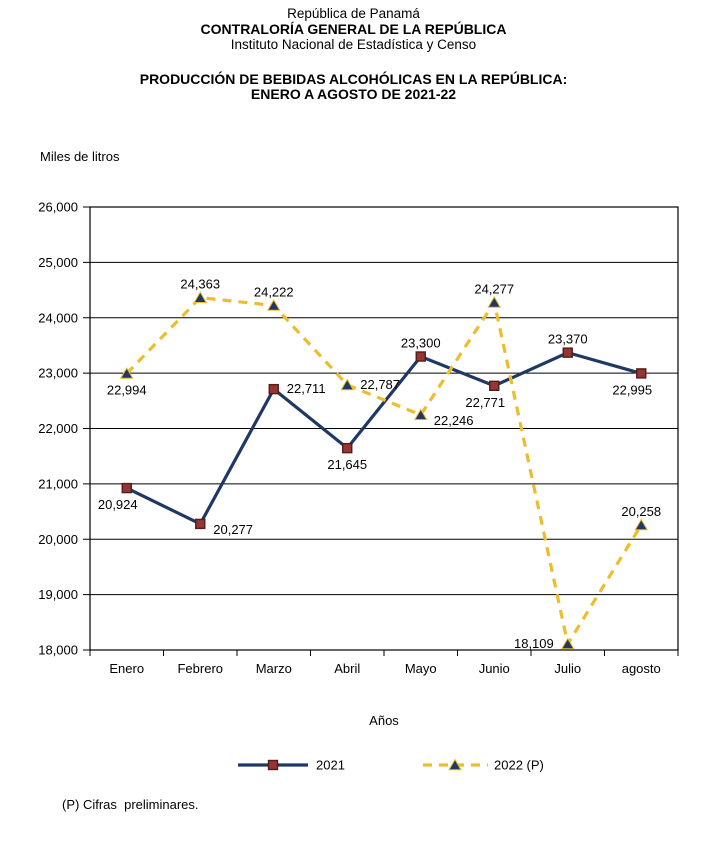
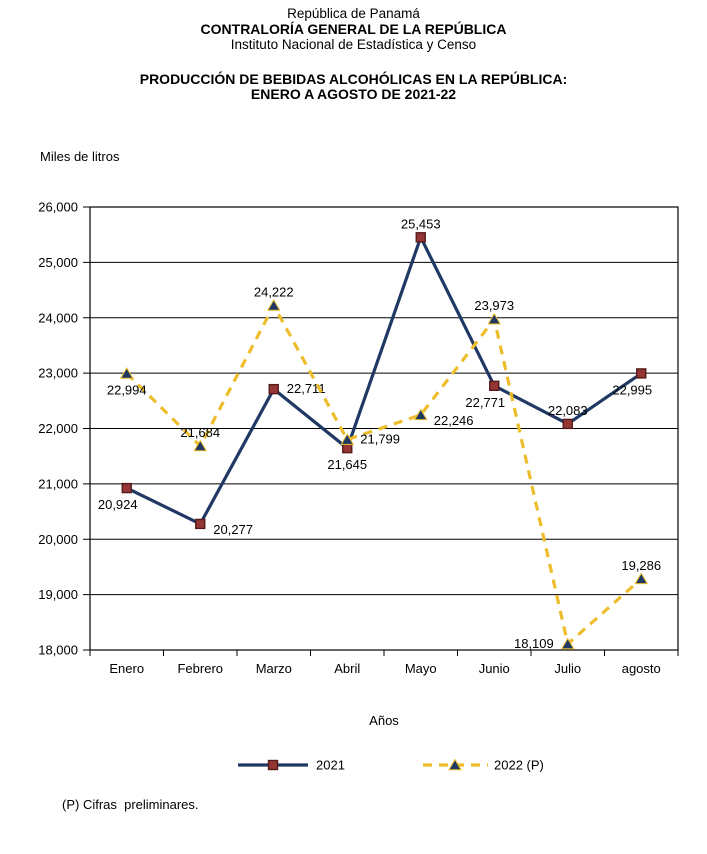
2022 (P)/Febrero: 24,363 -> 21,684
2022 (P)/Abril: 22,787 -> 21,799
2021/Mayo: 23,300 -> 25,453
2022 (P)/Junio: 24,277 -> 23,973
2021/Julio: 23,370 -> 22,083
2022 (P)/agosto: 20,258 -> 19,286
